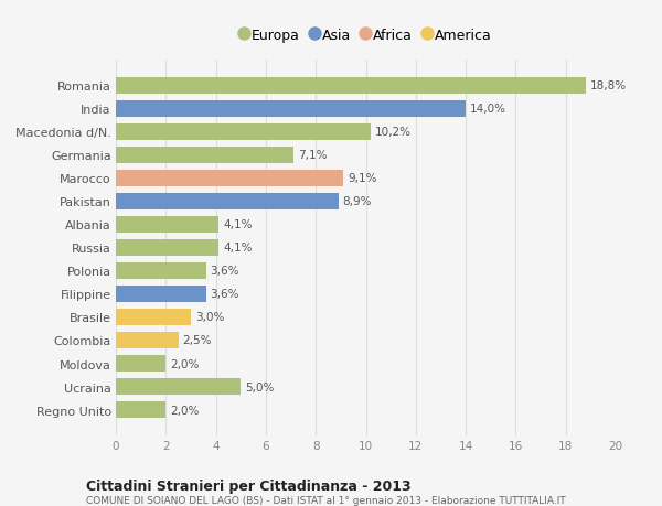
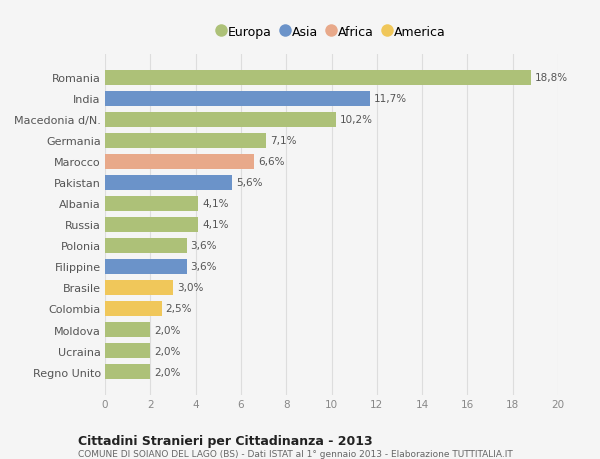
India: 14,0% -> 11,7%
Marocco: 9,1% -> 6,6%
Pakistan: 8,9% -> 5,6%
Ucraina: 5,0% -> 2,0%
